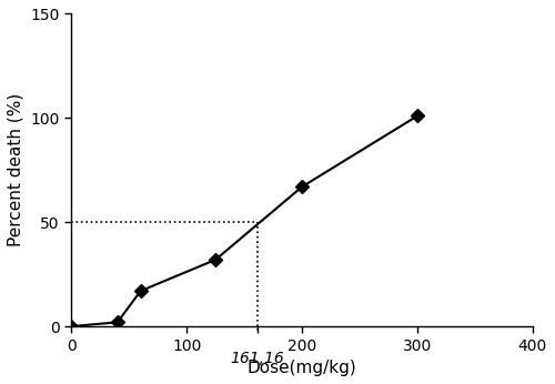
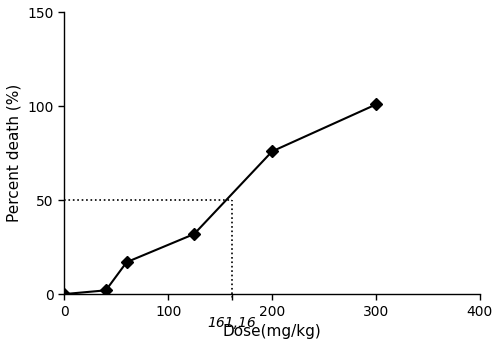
200: 67 -> 76
